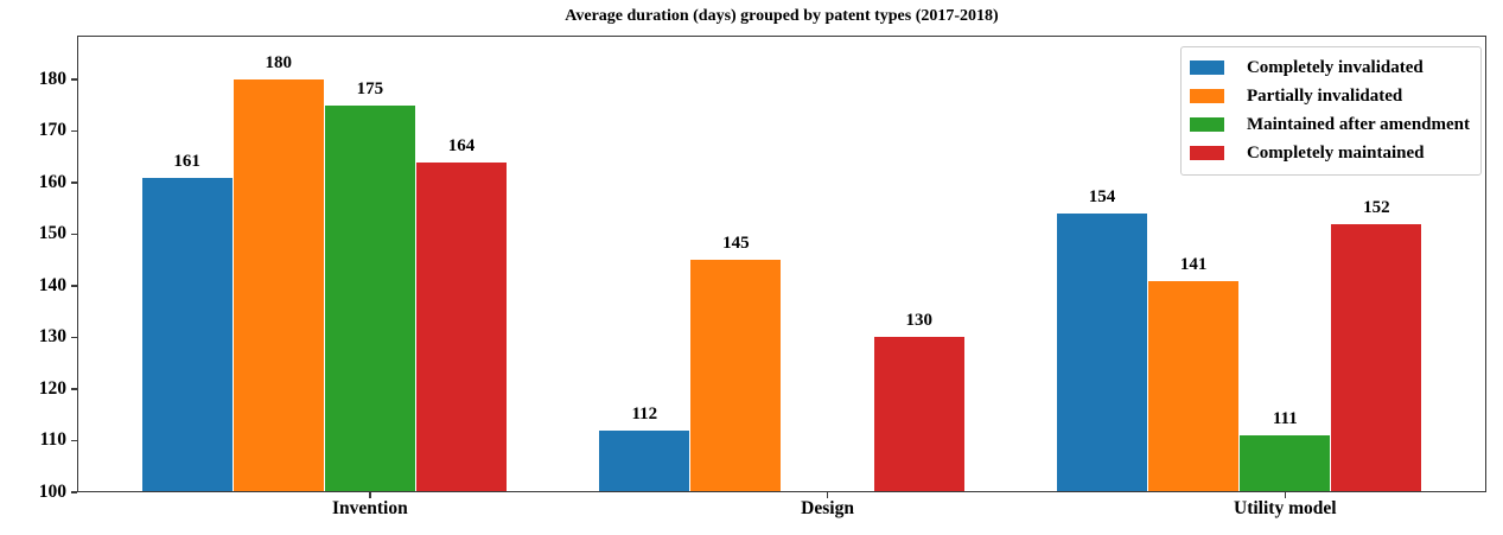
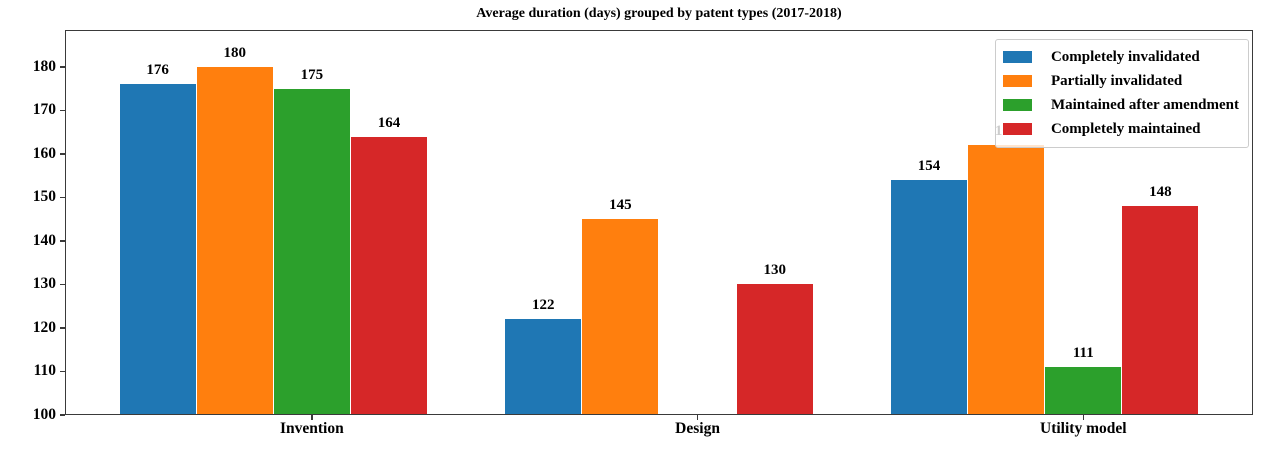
Completely invalidated/Invention: 161 -> 176
Completely invalidated/Design: 112 -> 122
Partially invalidated/Utility model: 141 -> 162
Completely maintained/Utility model: 152 -> 148
